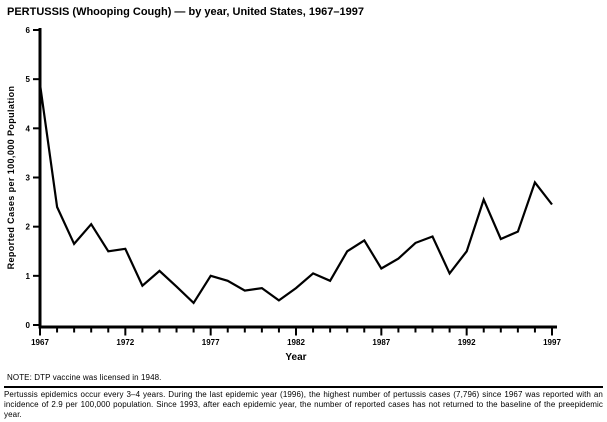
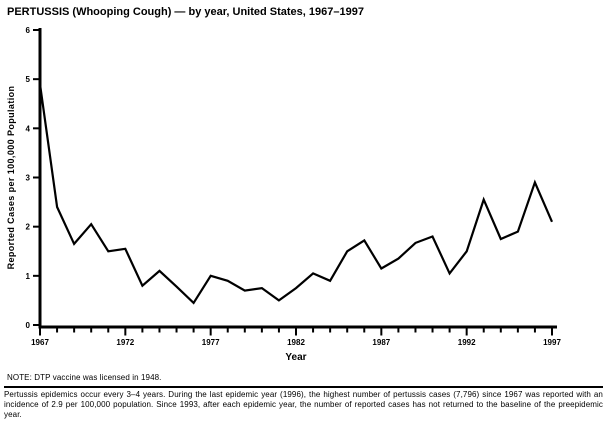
1997: 2.5 -> 2.1
